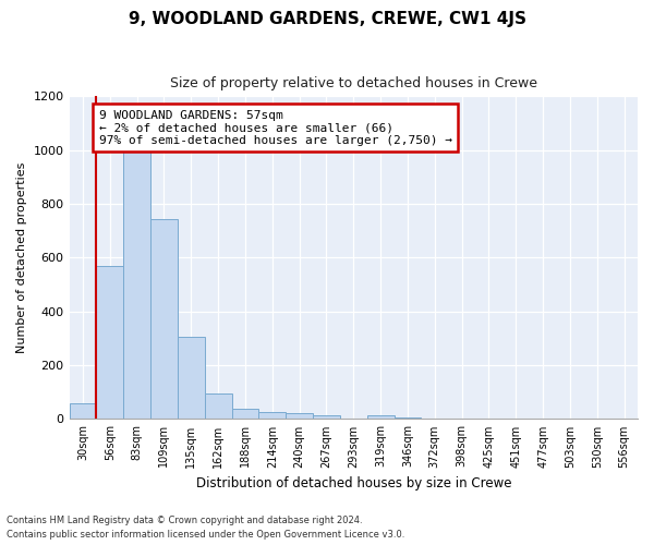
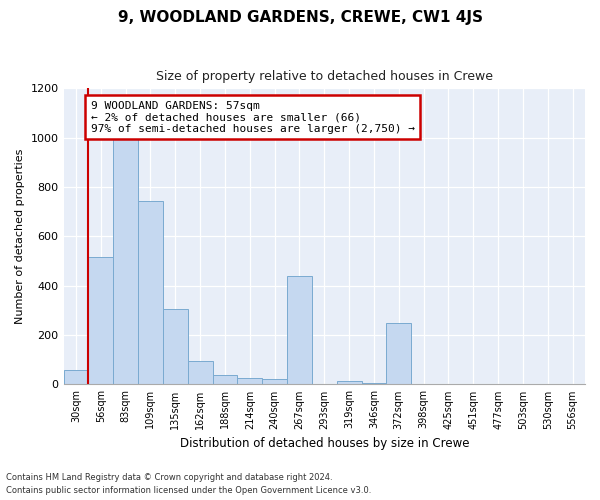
56sqm: 570 -> 515
267sqm: 12 -> 440
372sqm: 3 -> 250
